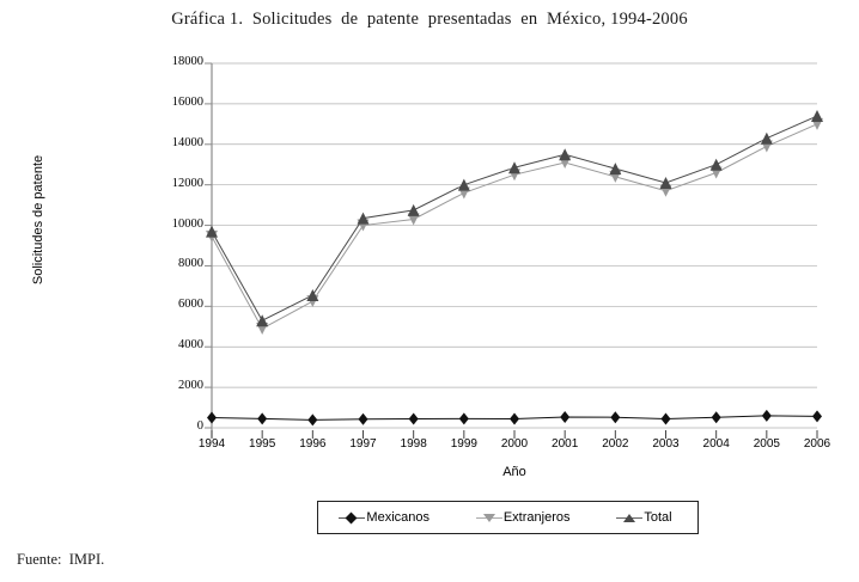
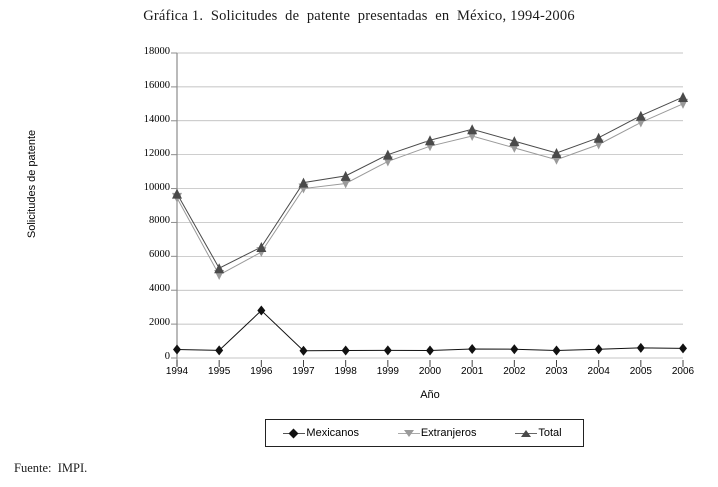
Mexicanos/1996: 400 -> 2800
